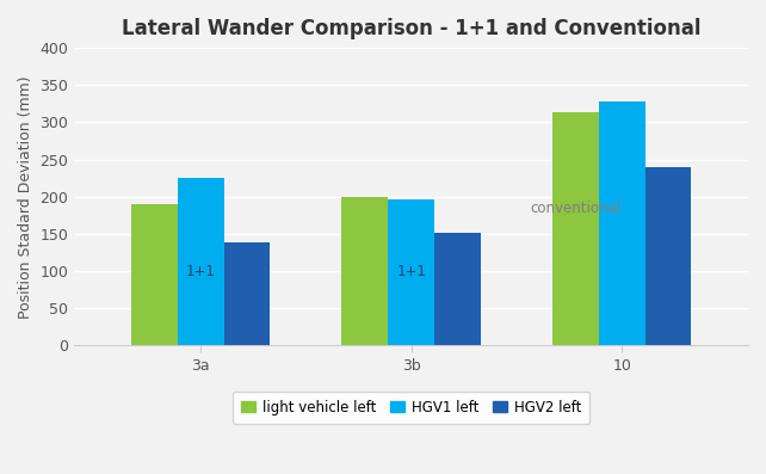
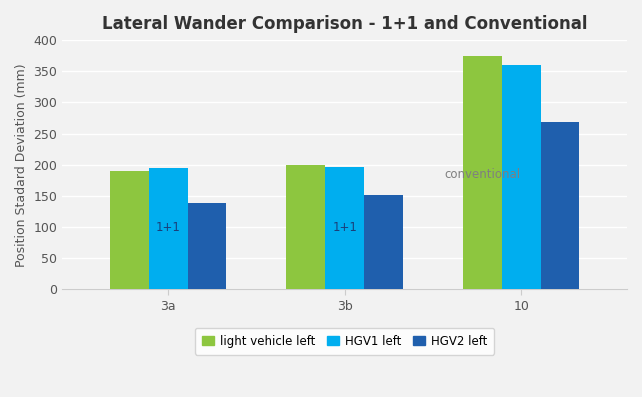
HGV1 left/3a: 226 -> 195
light vehicle left/10: 314 -> 375
HGV1 left/10: 328 -> 360
HGV2 left/10: 240 -> 269
